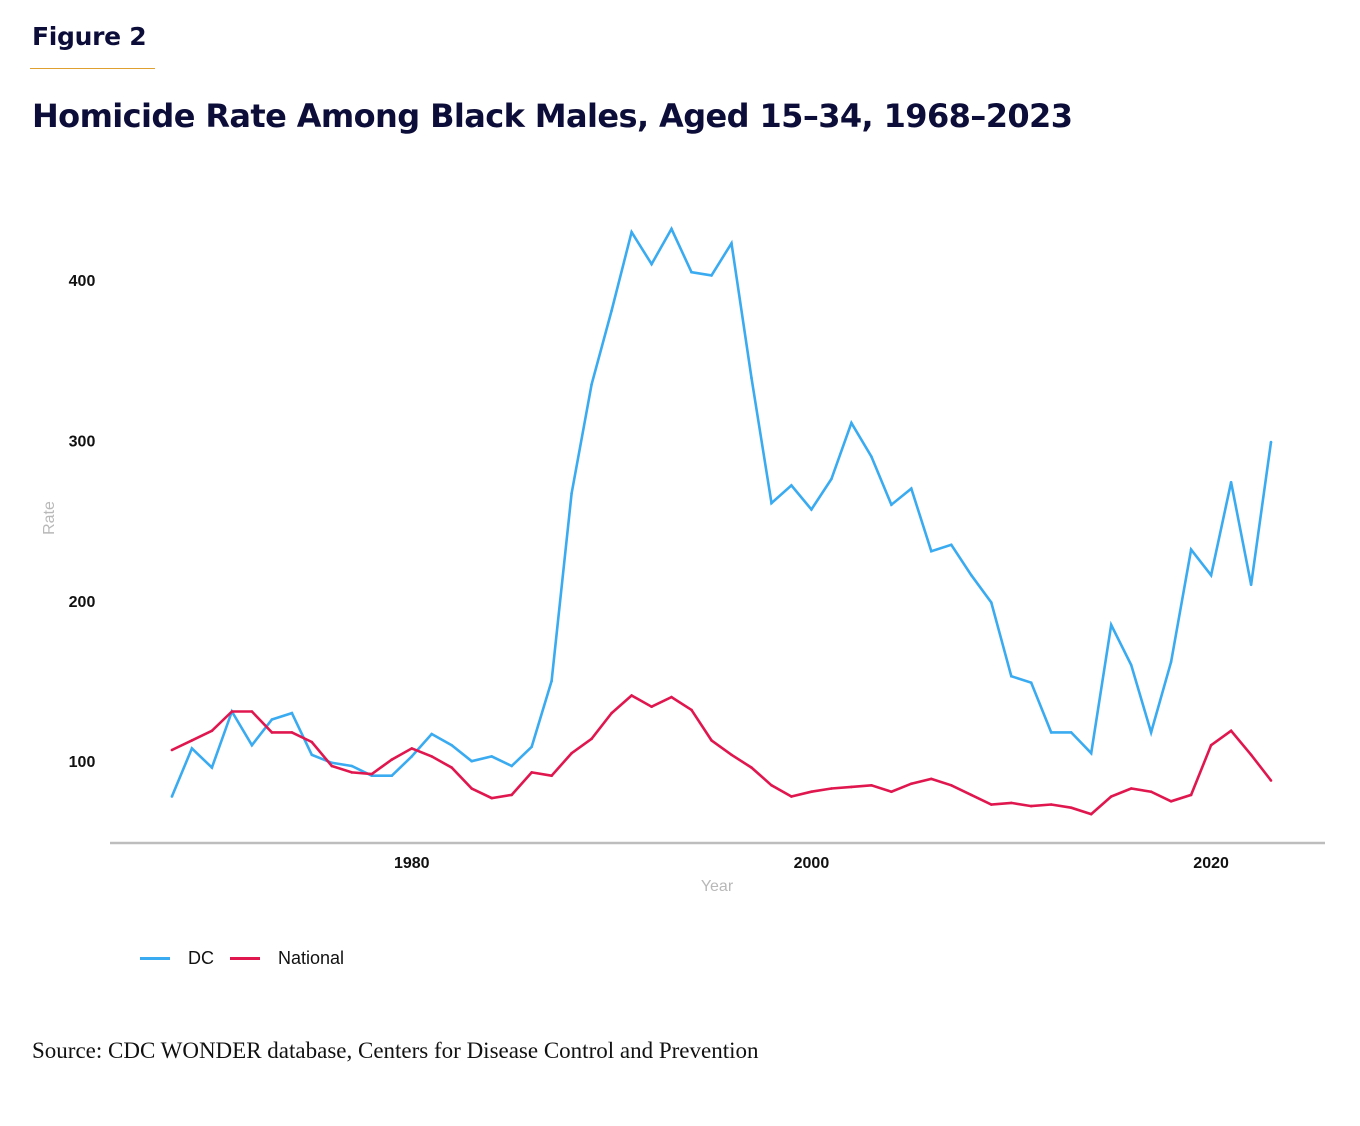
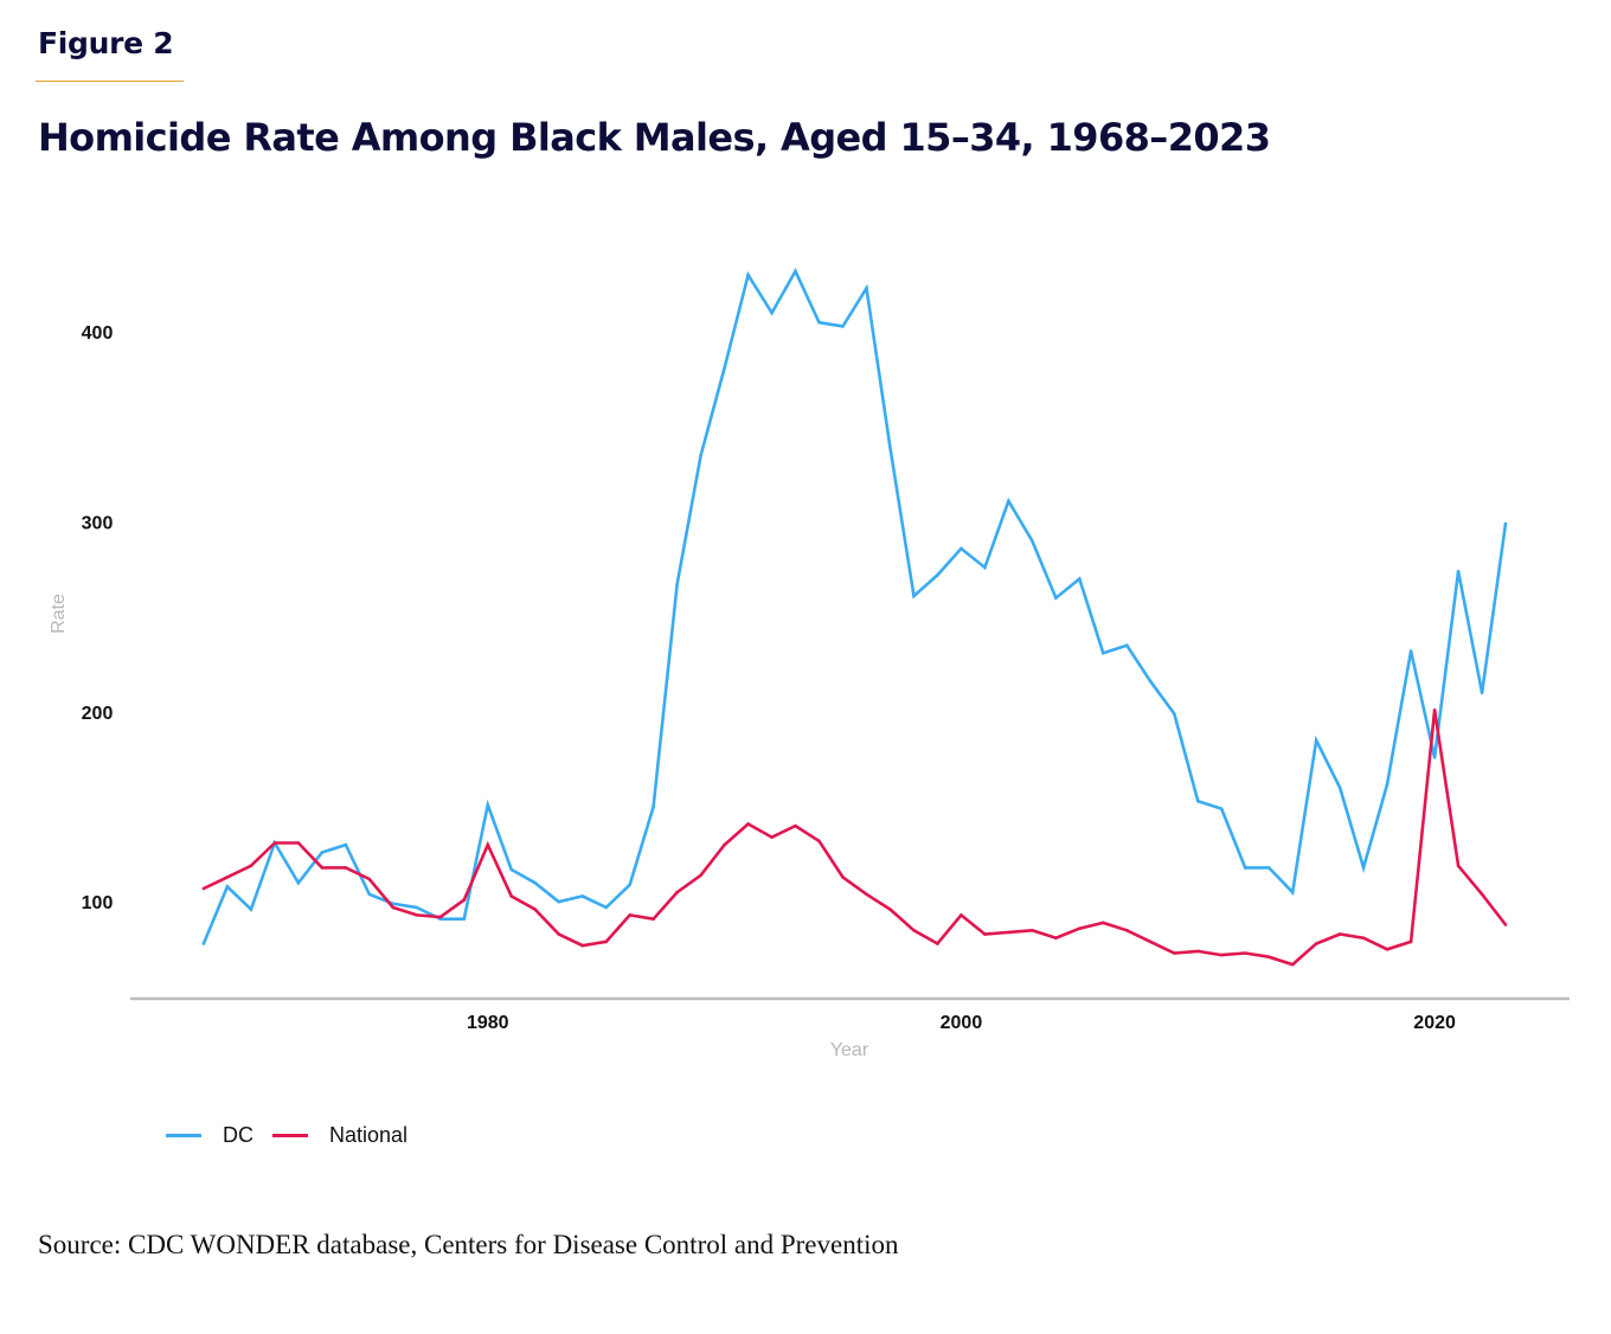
DC/1980: 103 -> 151
National/1980: 108 -> 130
DC/2000: 257 -> 286
National/2000: 81 -> 93
DC/2020: 216 -> 176
National/2020: 110 -> 201
